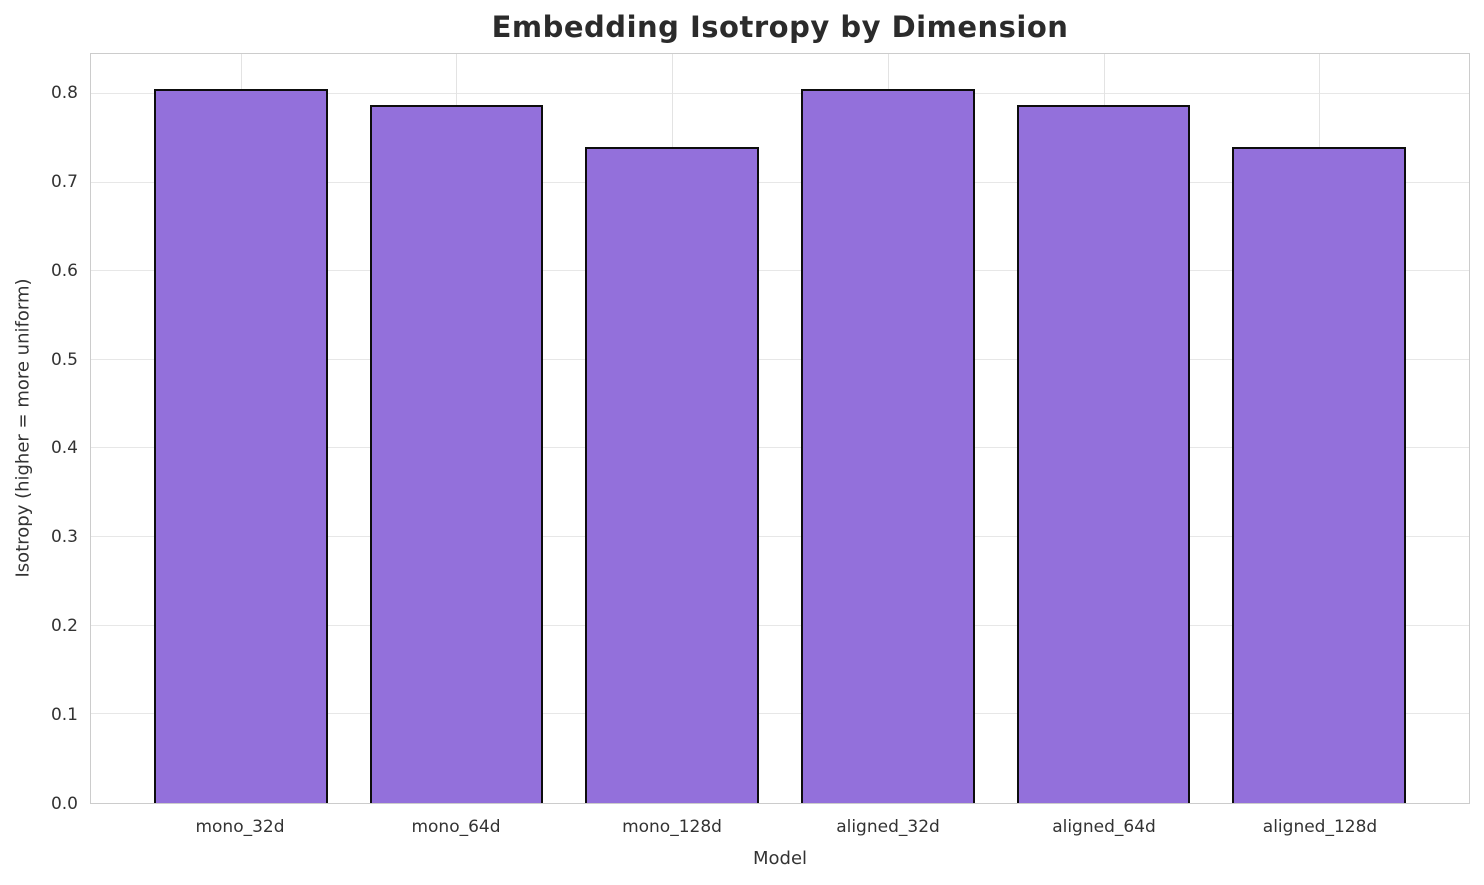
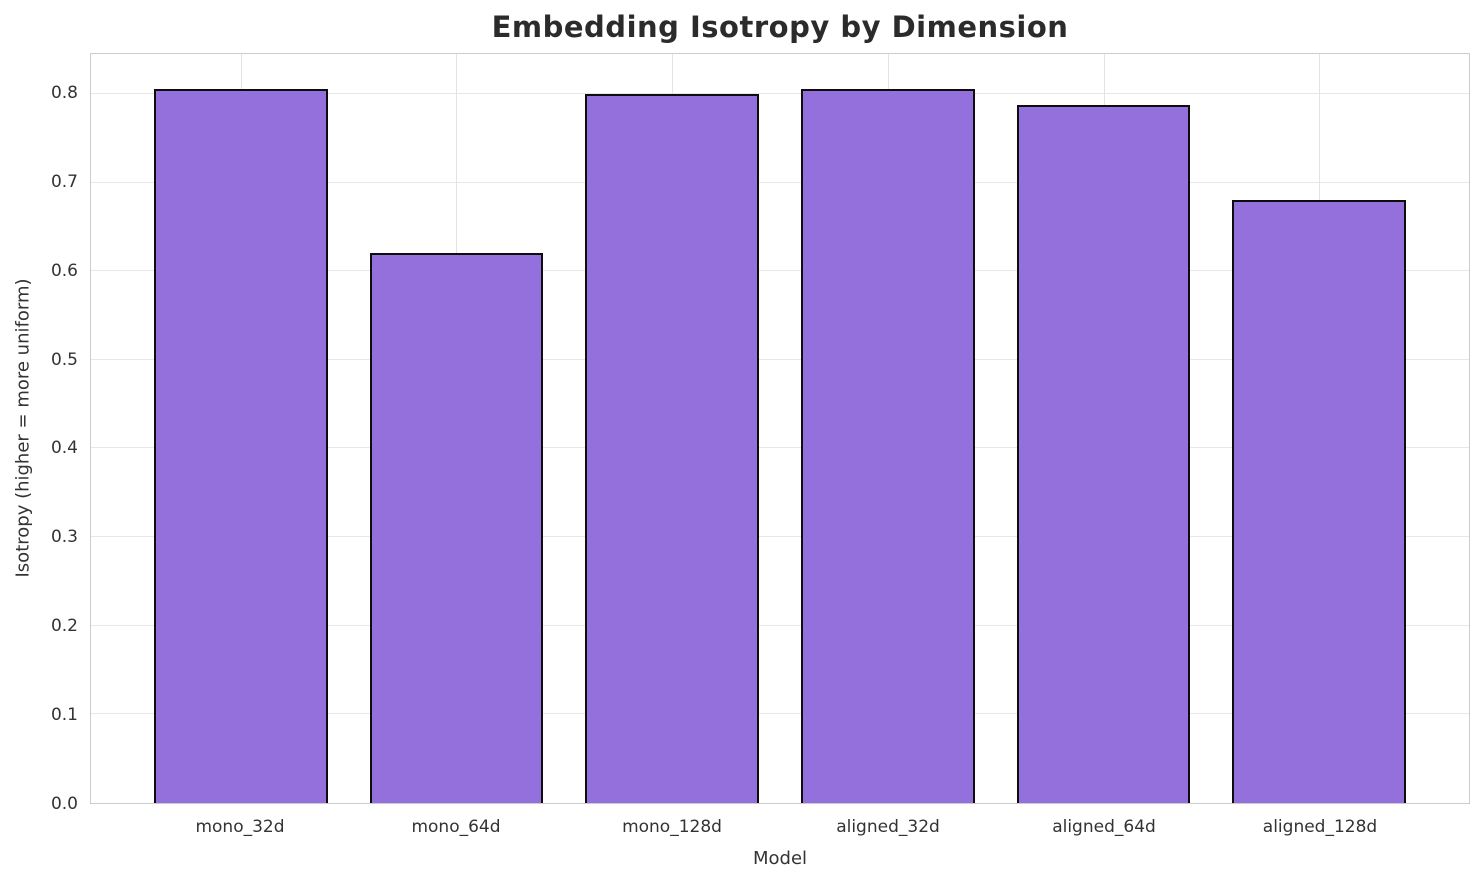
mono_64d: 0.79 -> 0.62
mono_128d: 0.74 -> 0.80
aligned_128d: 0.74 -> 0.68
